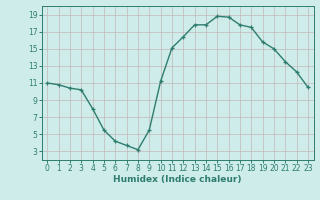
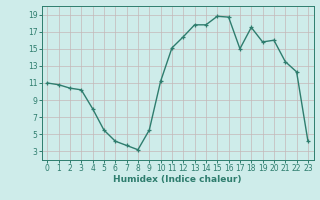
17: 17.8 -> 15.0
20: 15.0 -> 16.0
23: 10.5 -> 4.2
